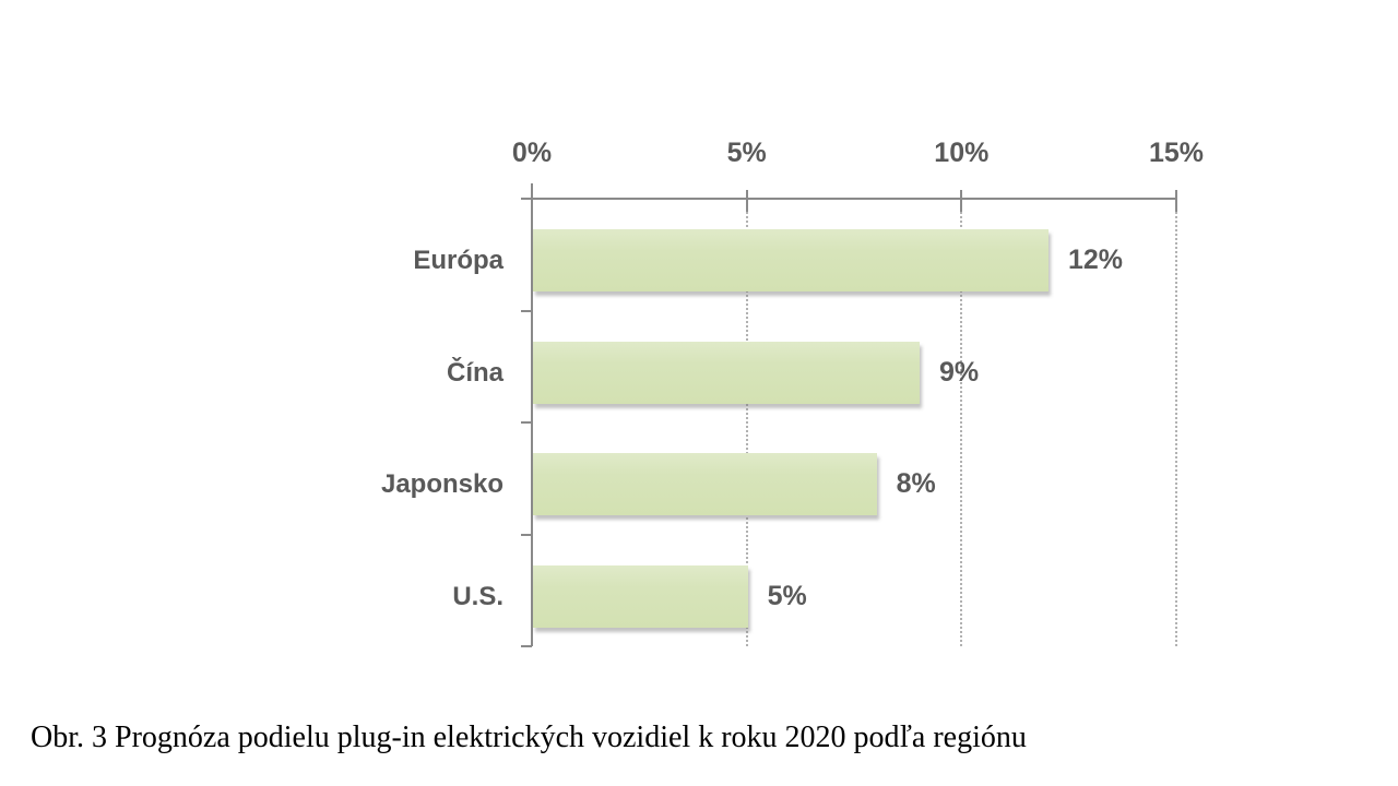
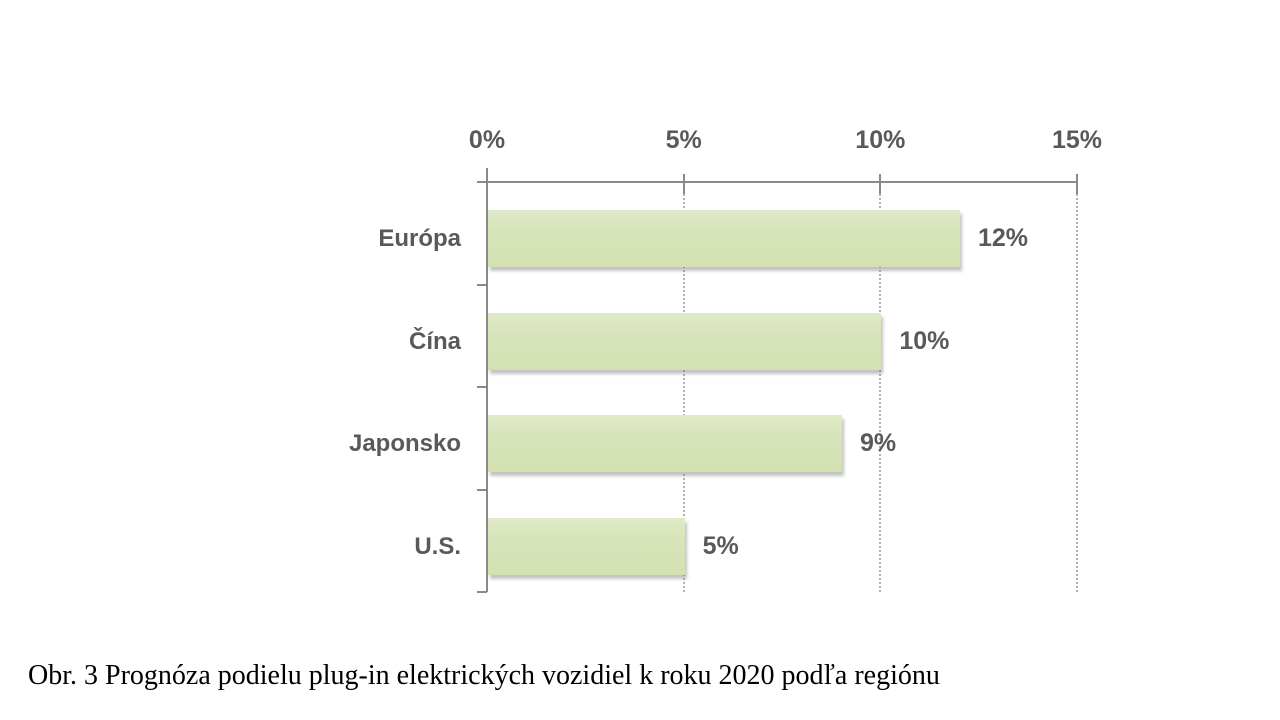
Čína: 9% -> 10%
Japonsko: 8% -> 9%
